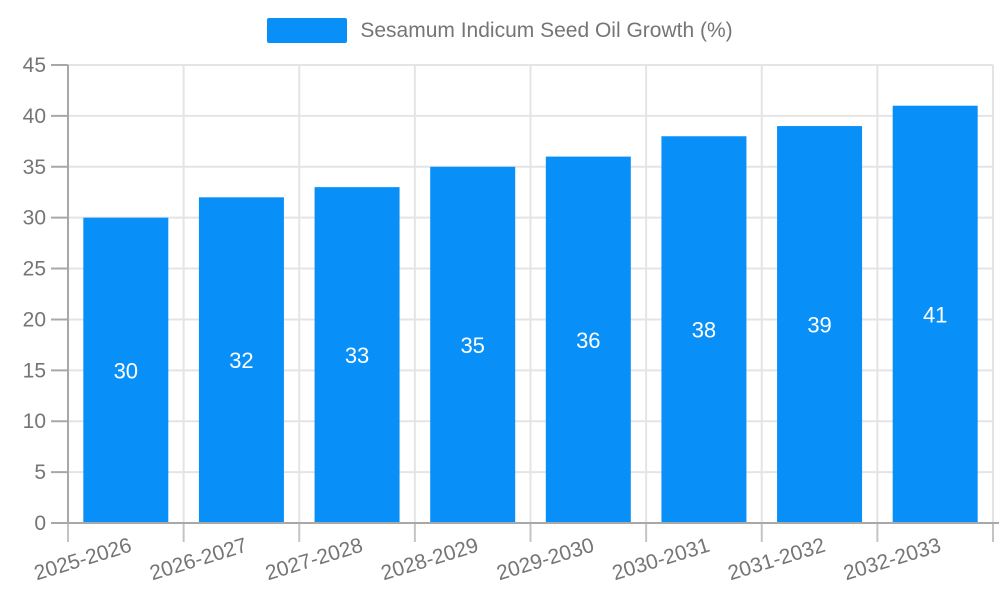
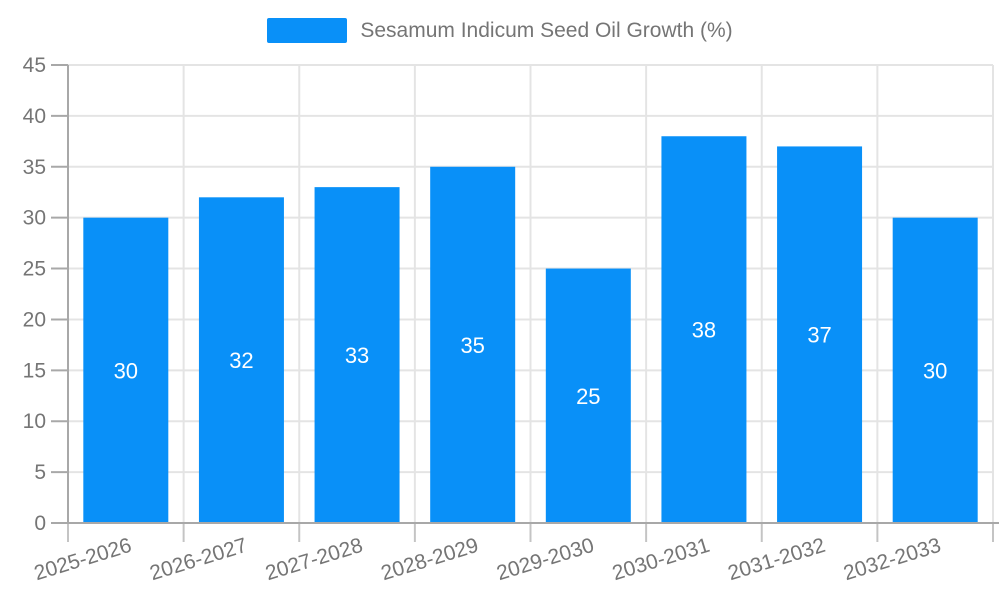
2029-2030: 36 -> 25
2031-2032: 39 -> 37
2032-2033: 41 -> 30
